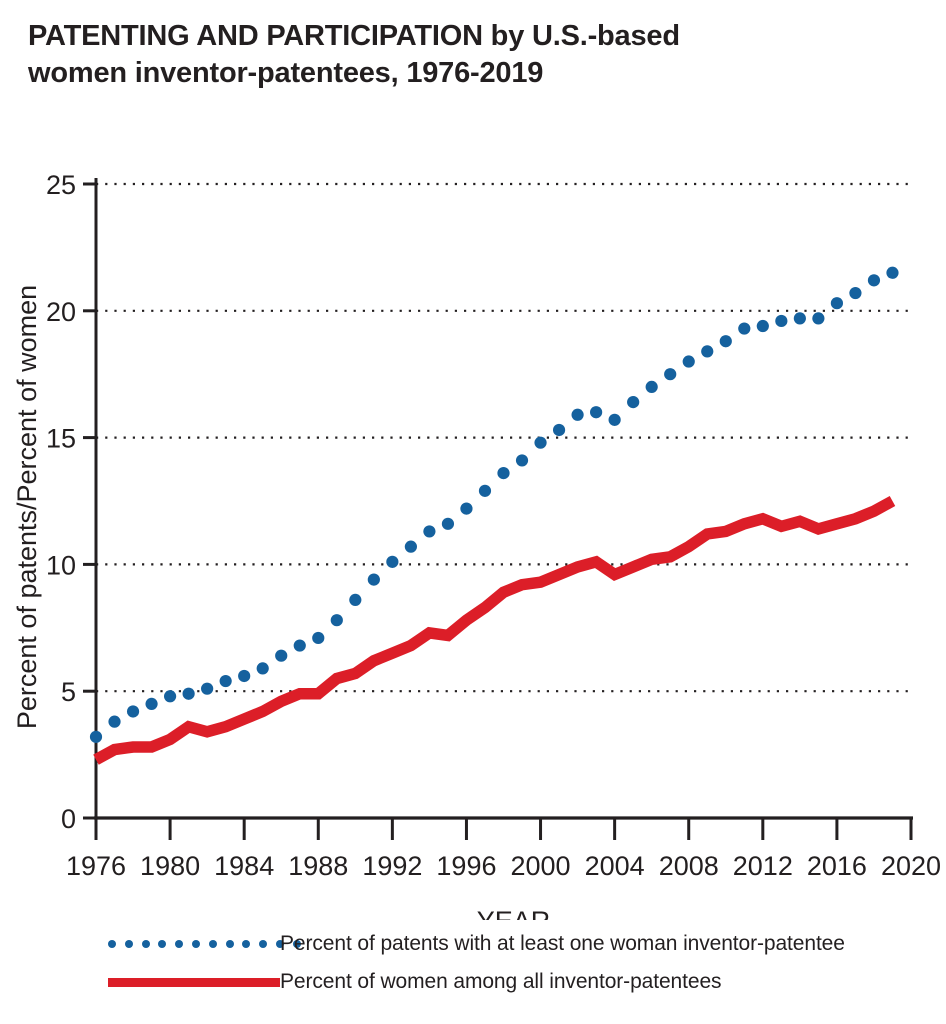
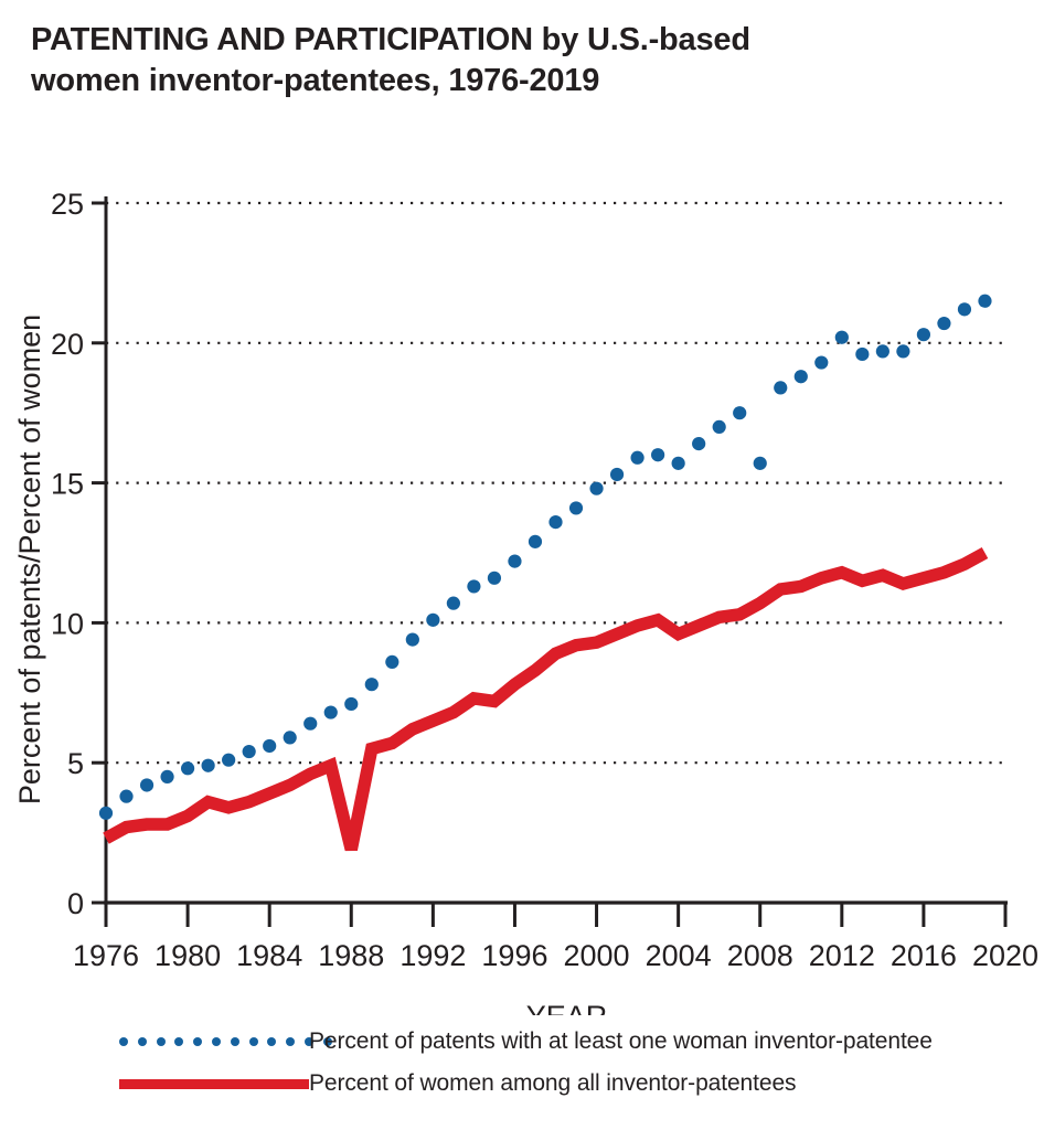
Percent of women among all inventor-patentees/1988: 4.9 -> 1.9
Percent of patents with at least one woman inventor-patentee/2008: 18.0 -> 15.7
Percent of patents with at least one woman inventor-patentee/2012: 19.4 -> 20.2
